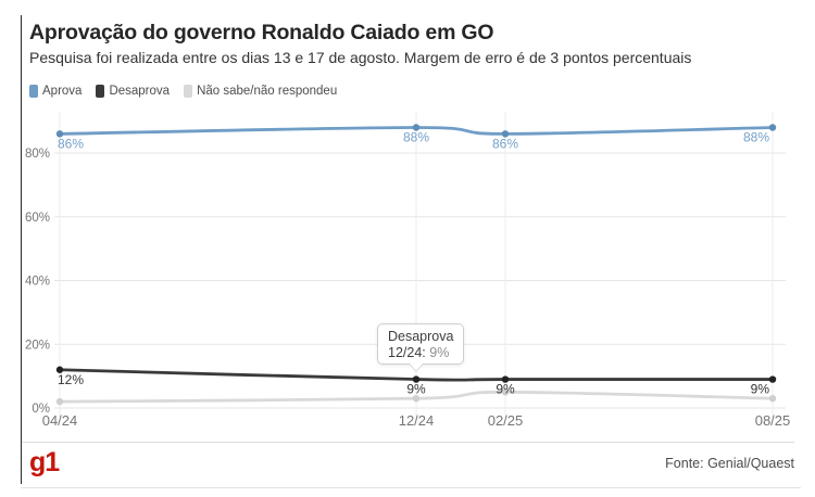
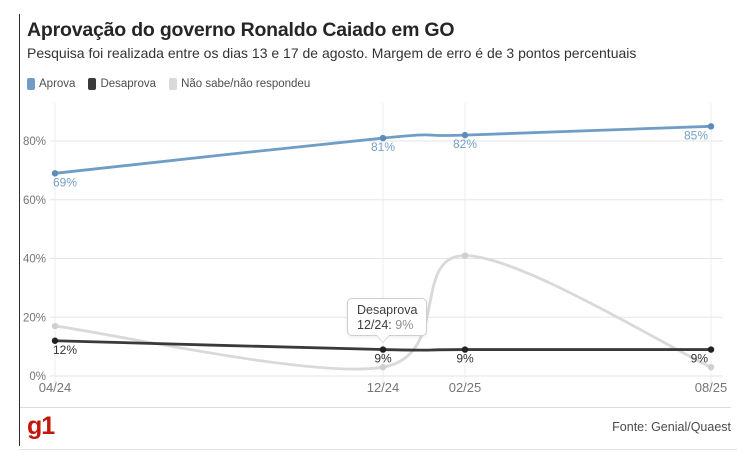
Não sabe/não respondeu/04/24: 2% -> 17%
Aprova/04/24: 86% -> 69%
Aprova/12/24: 88% -> 81%
Não sabe/não respondeu/02/25: 5% -> 41%
Aprova/02/25: 86% -> 82%
Aprova/08/25: 88% -> 85%
